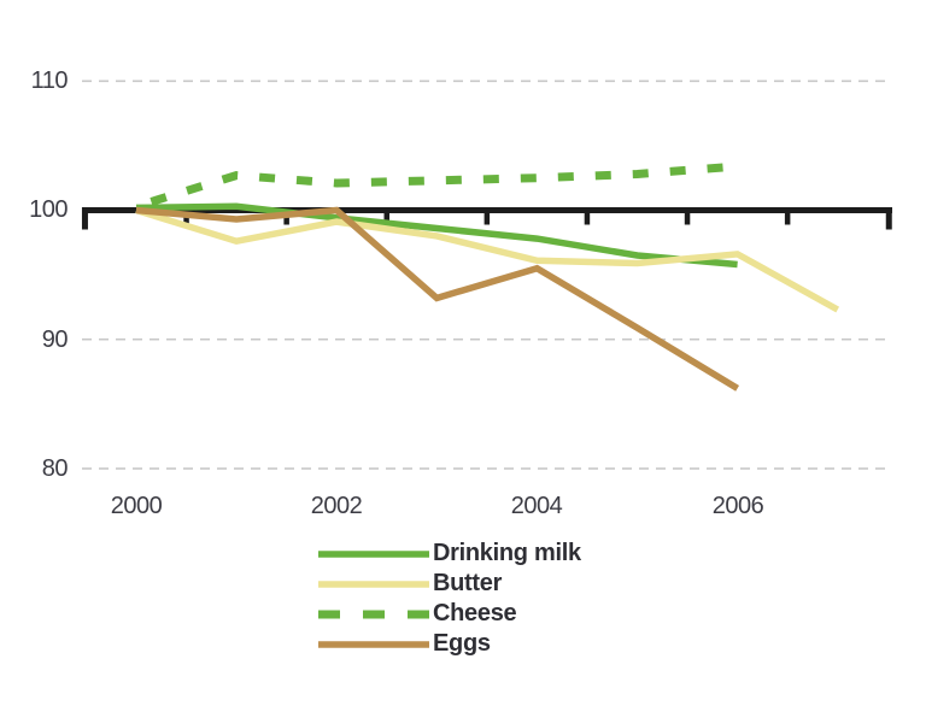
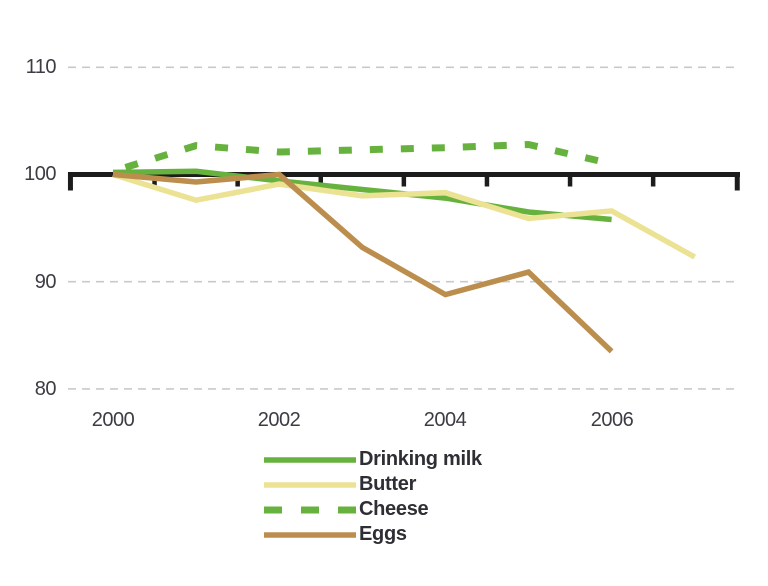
Butter/2004: 96.1 -> 98.3
Eggs/2004: 95.5 -> 88.8
Cheese/2006: 103.4 -> 101.0
Eggs/2006: 86.2 -> 83.5
